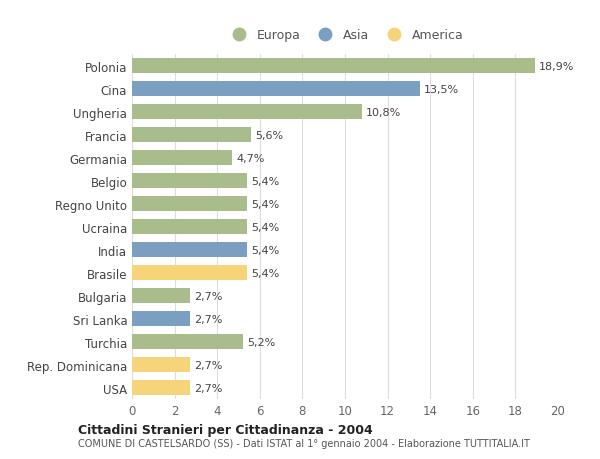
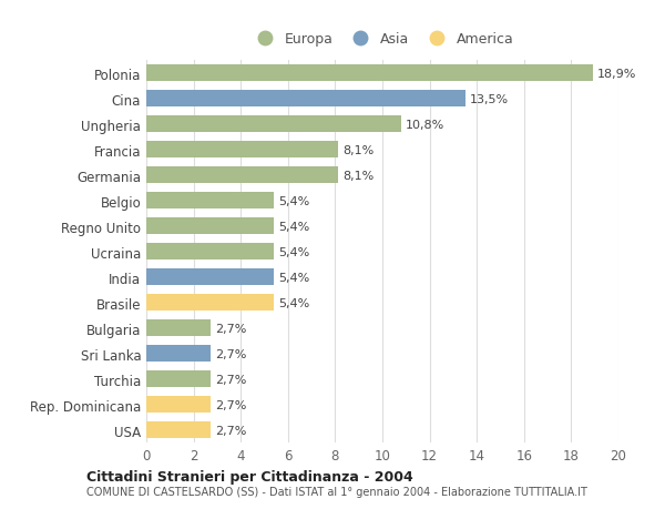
Francia: 5,6% -> 8,1%
Germania: 4,7% -> 8,1%
Turchia: 5,2% -> 2,7%
